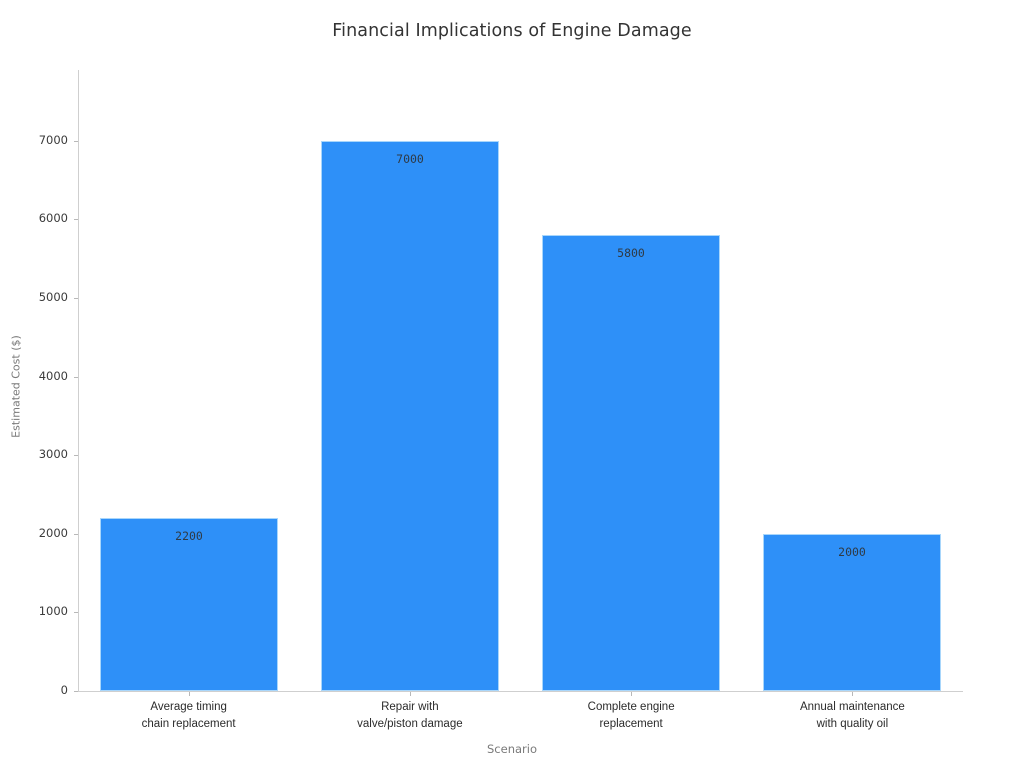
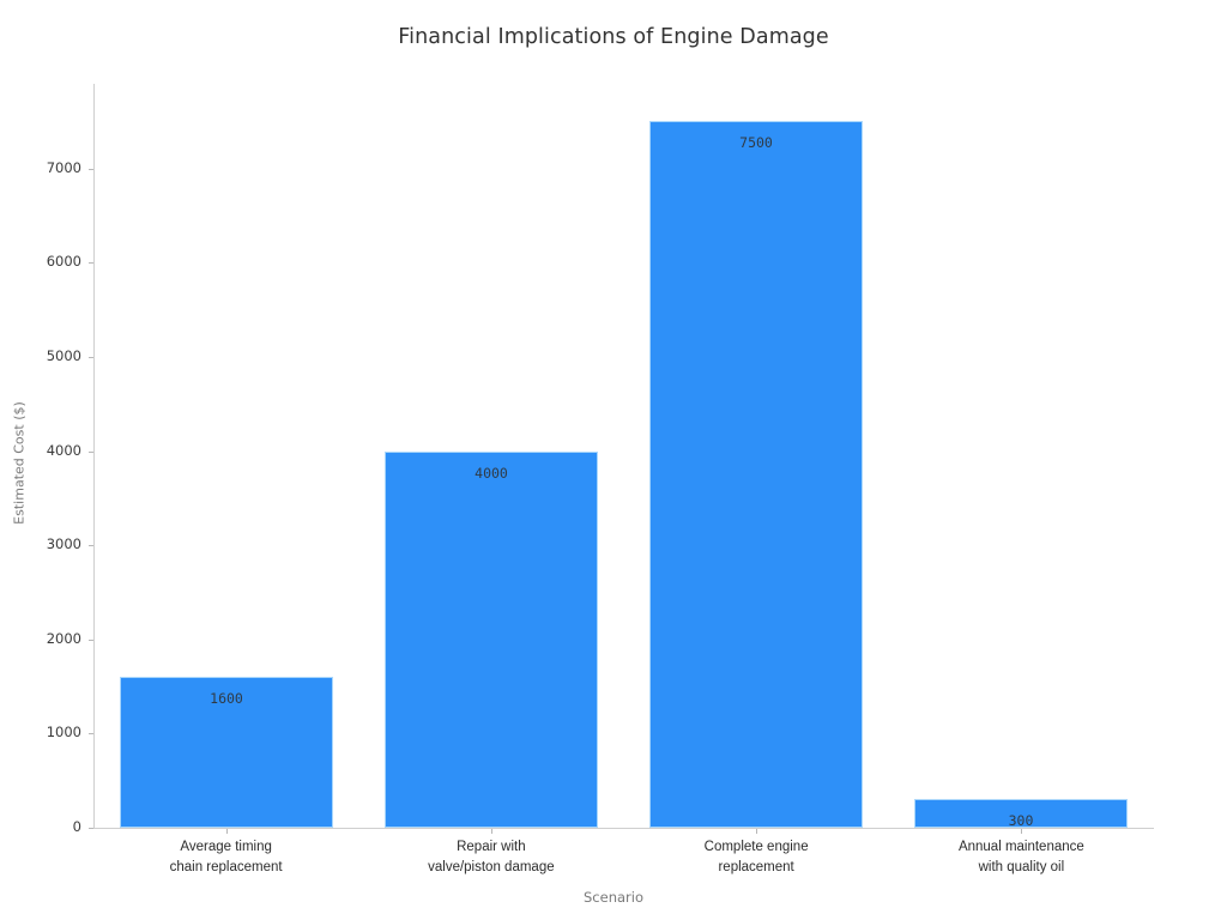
Average timing chain replacement: 2200 -> 1600
Repair with valve/piston damage: 7000 -> 4000
Complete engine replacement: 5800 -> 7500
Annual maintenance with quality oil: 2000 -> 300
